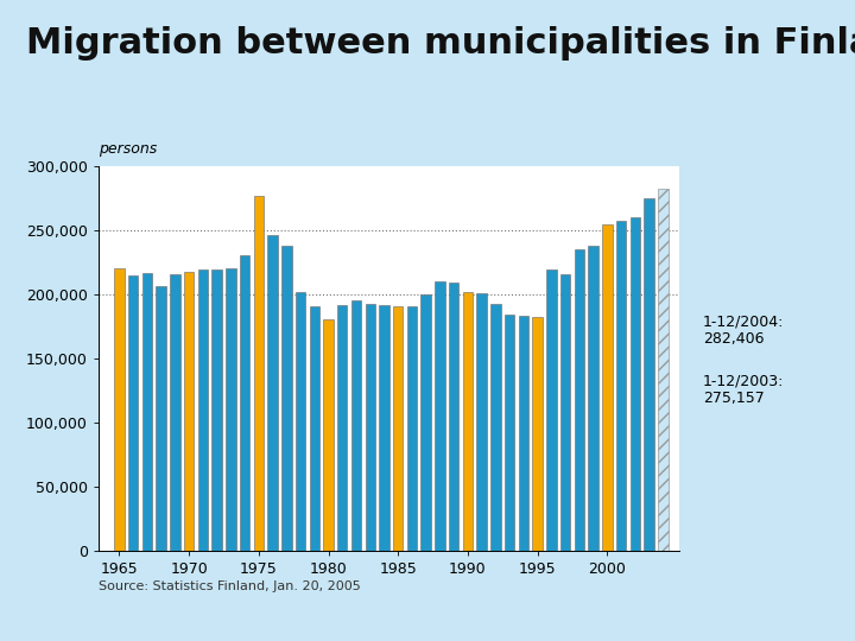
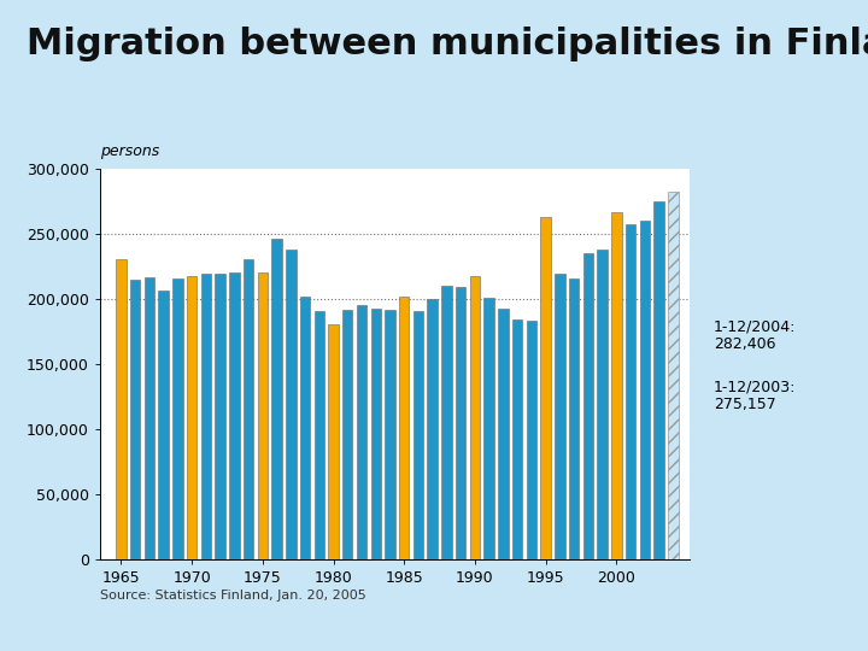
1965: 221,000 -> 231,000
1975: 277,000 -> 221,000
1985: 191,000 -> 202,000
1990: 202,000 -> 218,000
1995: 183,000 -> 263,000
2000: 255,000 -> 267,000
